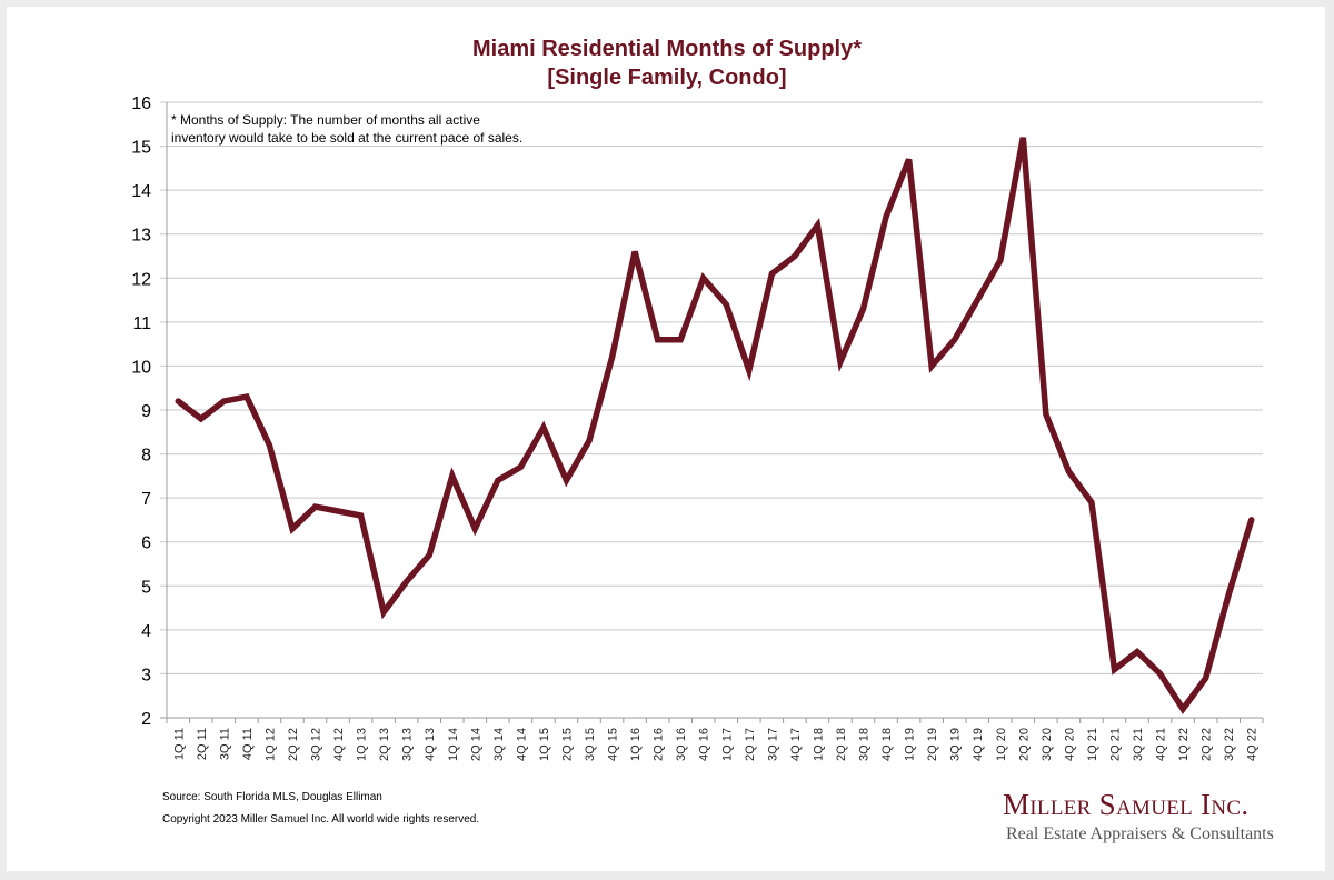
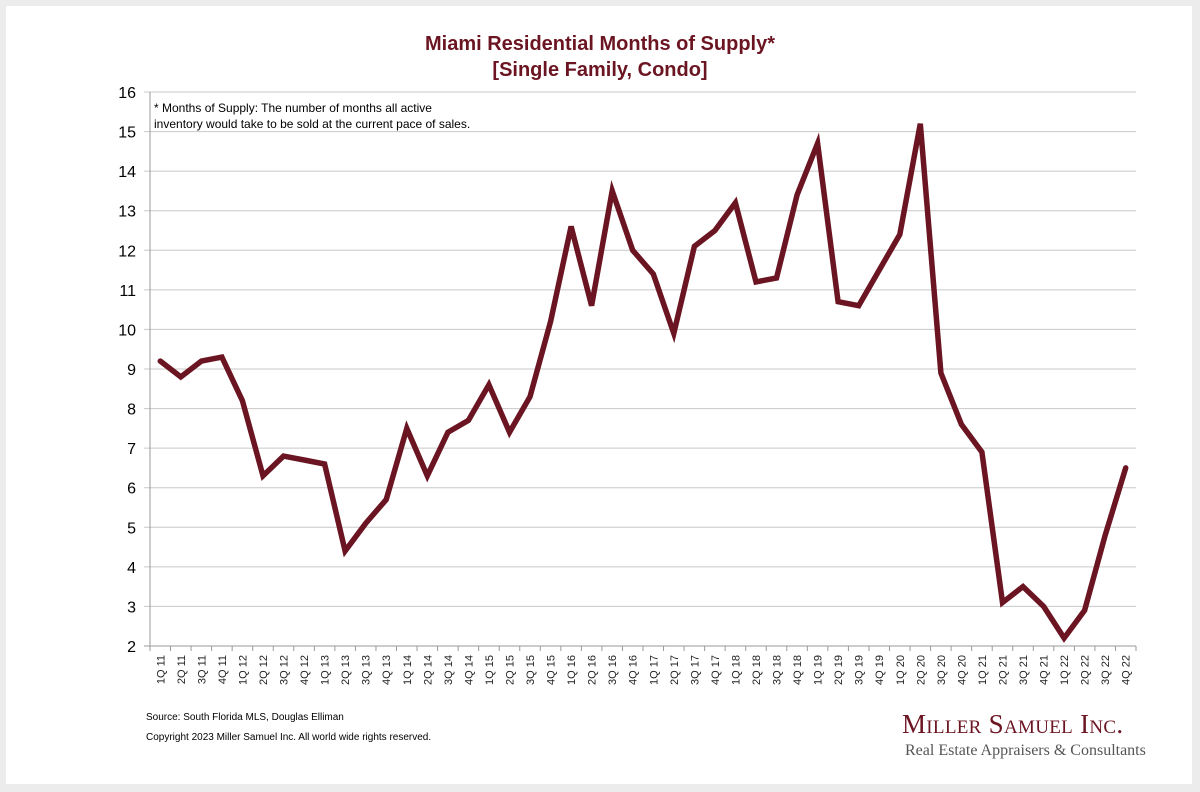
3Q 16: 10.6 -> 13.5
2Q 18: 10.1 -> 11.2
2Q 19: 10.0 -> 10.7
